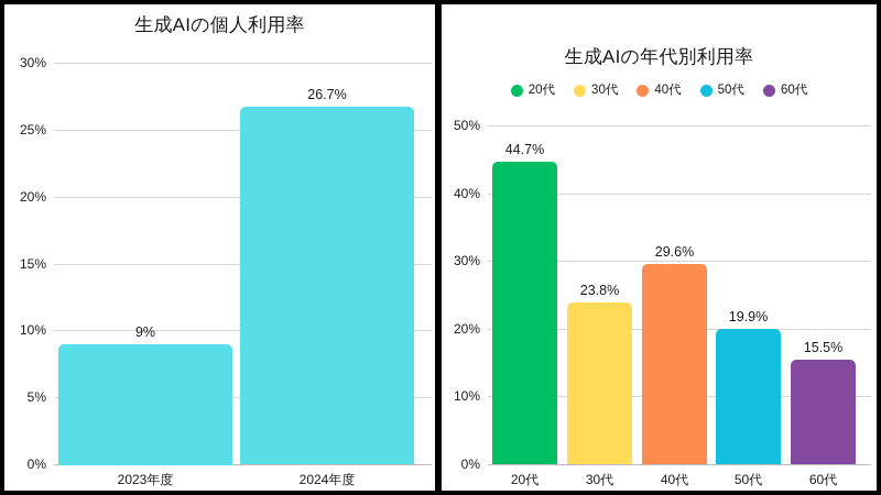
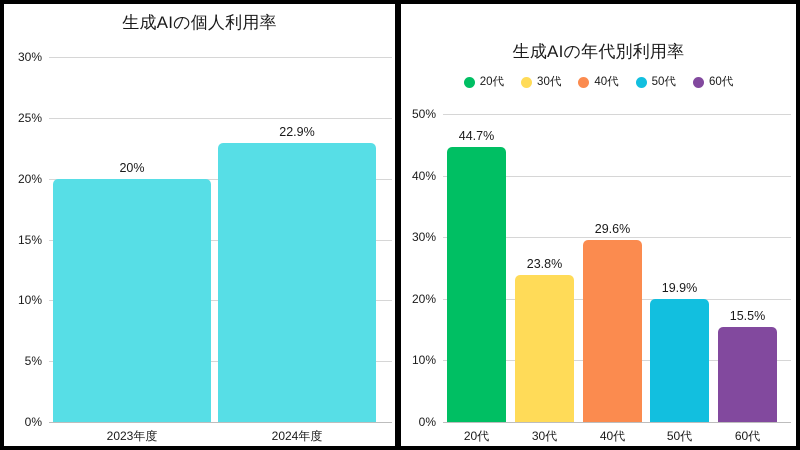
生成AIの個人利用率/2023年度: 9% -> 20%
生成AIの個人利用率/2024年度: 26.7% -> 22.9%
